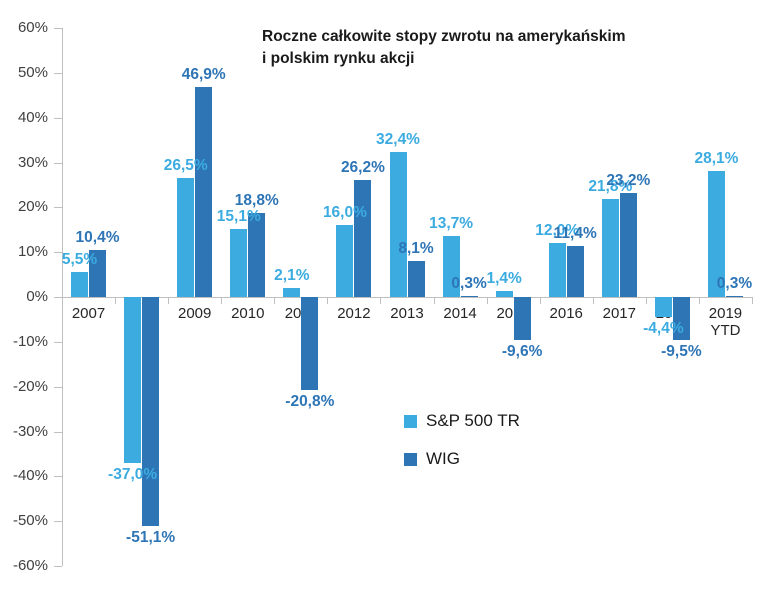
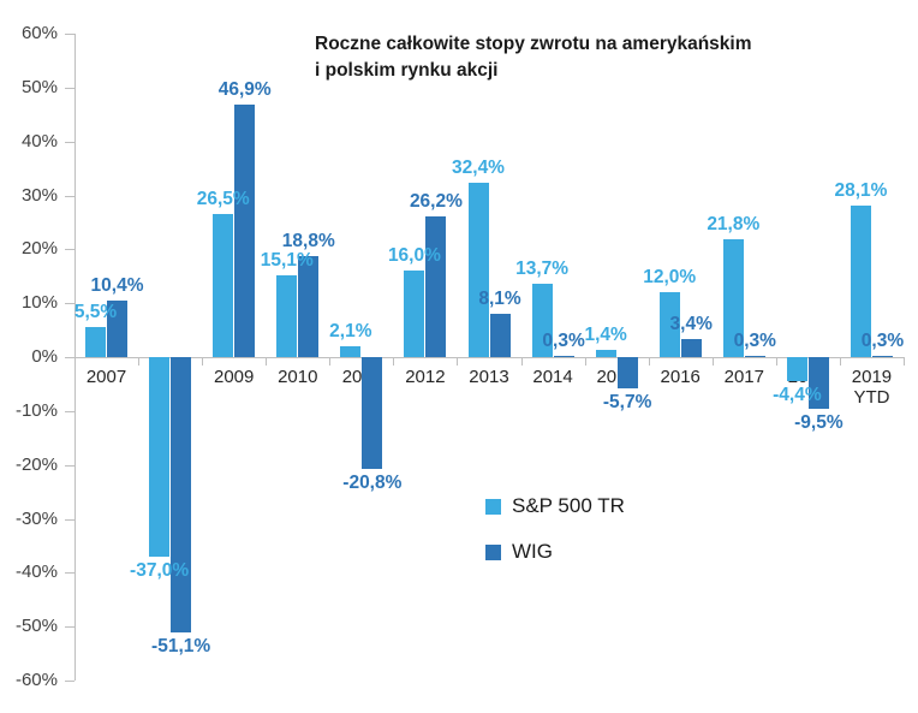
WIG/2015: -9,6% -> -5,7%
WIG/2016: 11,4% -> 3,4%
WIG/2017: 23,2% -> 0,3%
